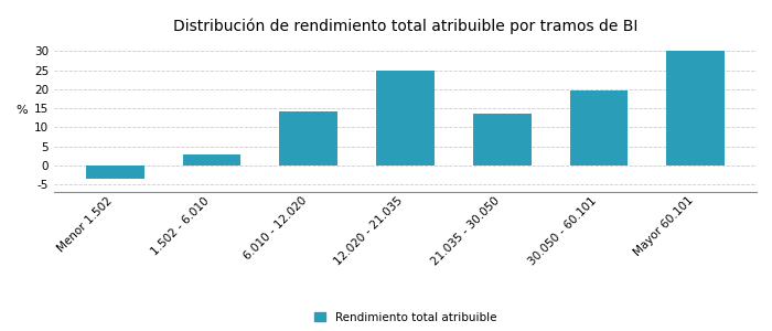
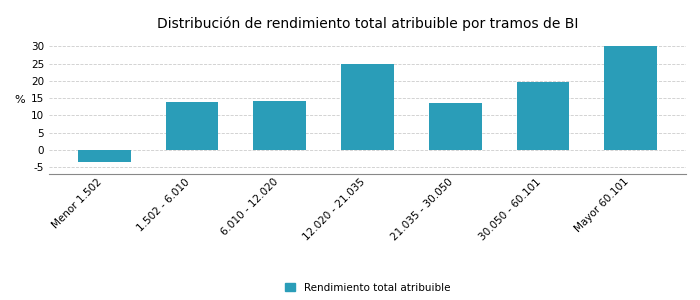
1.502 - 6.010: 3.0 -> 14.0
